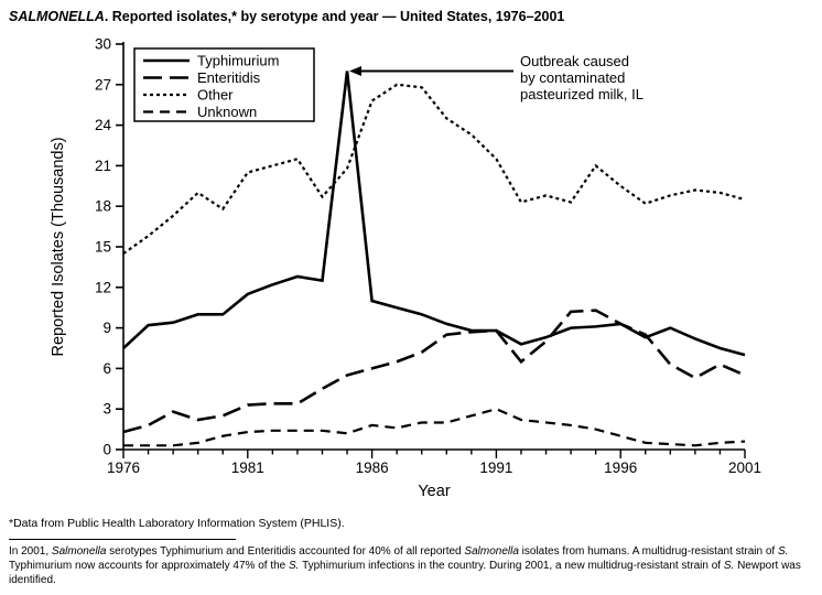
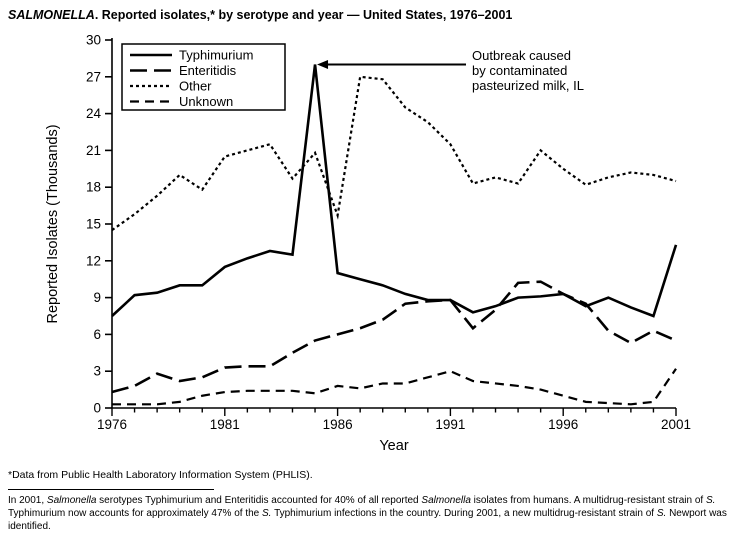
Other/1986: 25.8 -> 15.7
Typhimurium/2001: 7.0 -> 13.3
Unknown/2001: 0.6 -> 3.2
